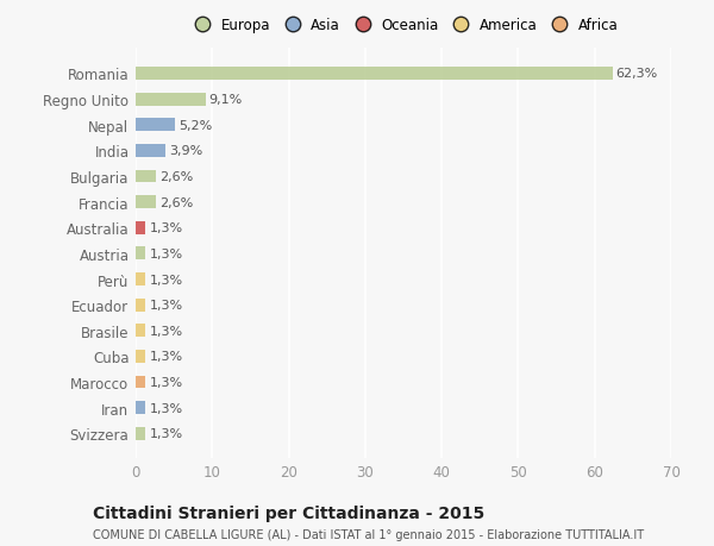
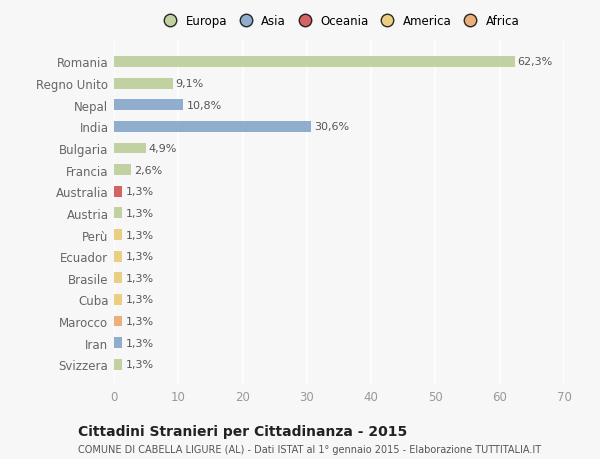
Nepal: 5,2% -> 10,8%
India: 3,9% -> 30,6%
Bulgaria: 2,6% -> 4,9%
